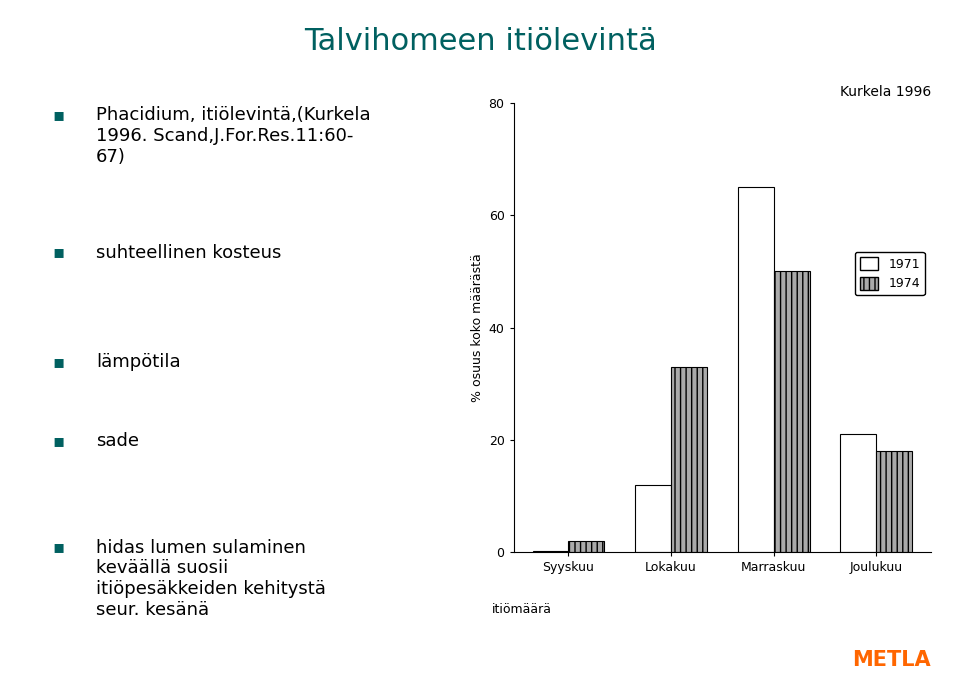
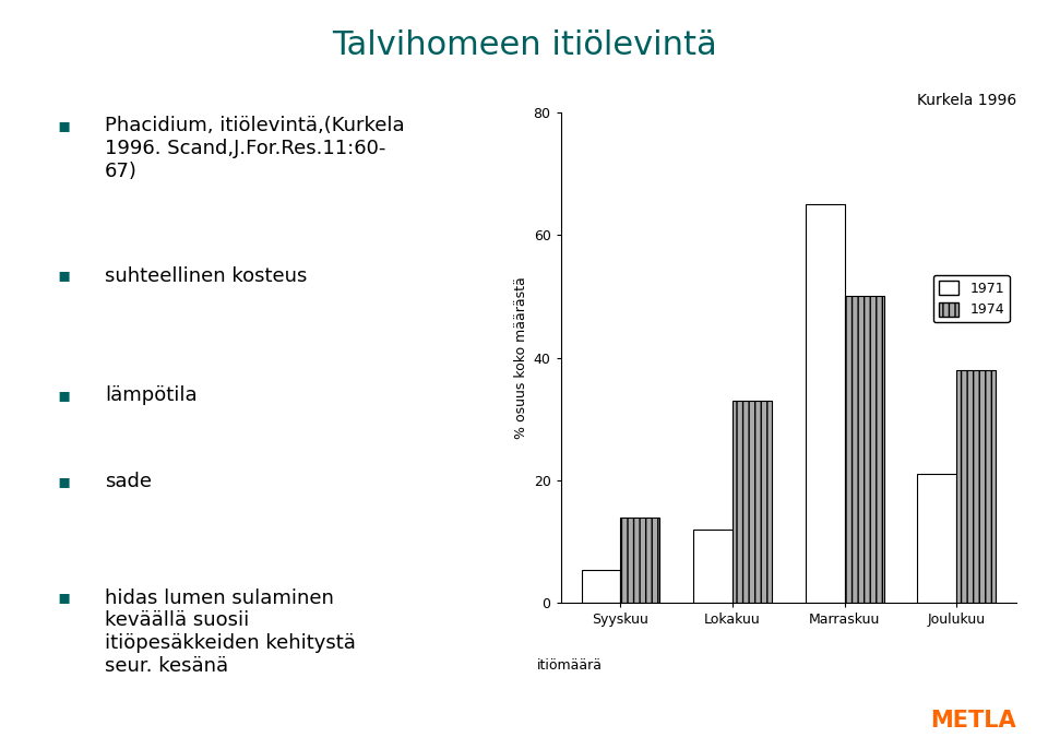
1971/Syyskuu: 0.3 -> 5.4
1974/Syyskuu: 2 -> 14
1974/Joulukuu: 18 -> 38
